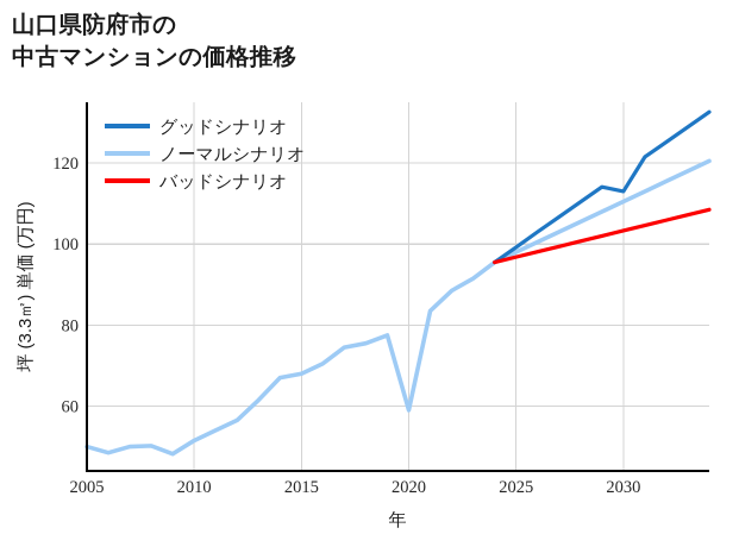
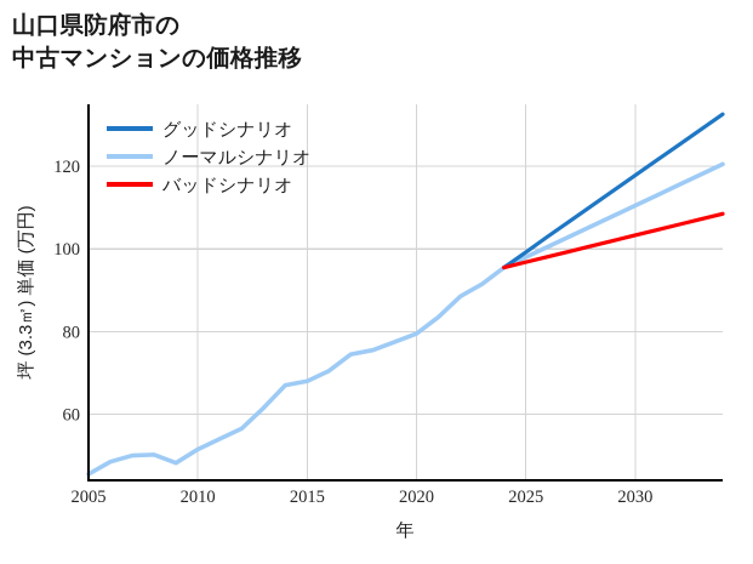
ノーマルシナリオ/2005: 50 -> 46
ノーマルシナリオ/2020: 59 -> 80
グッドシナリオ/2030: 113 -> 118
